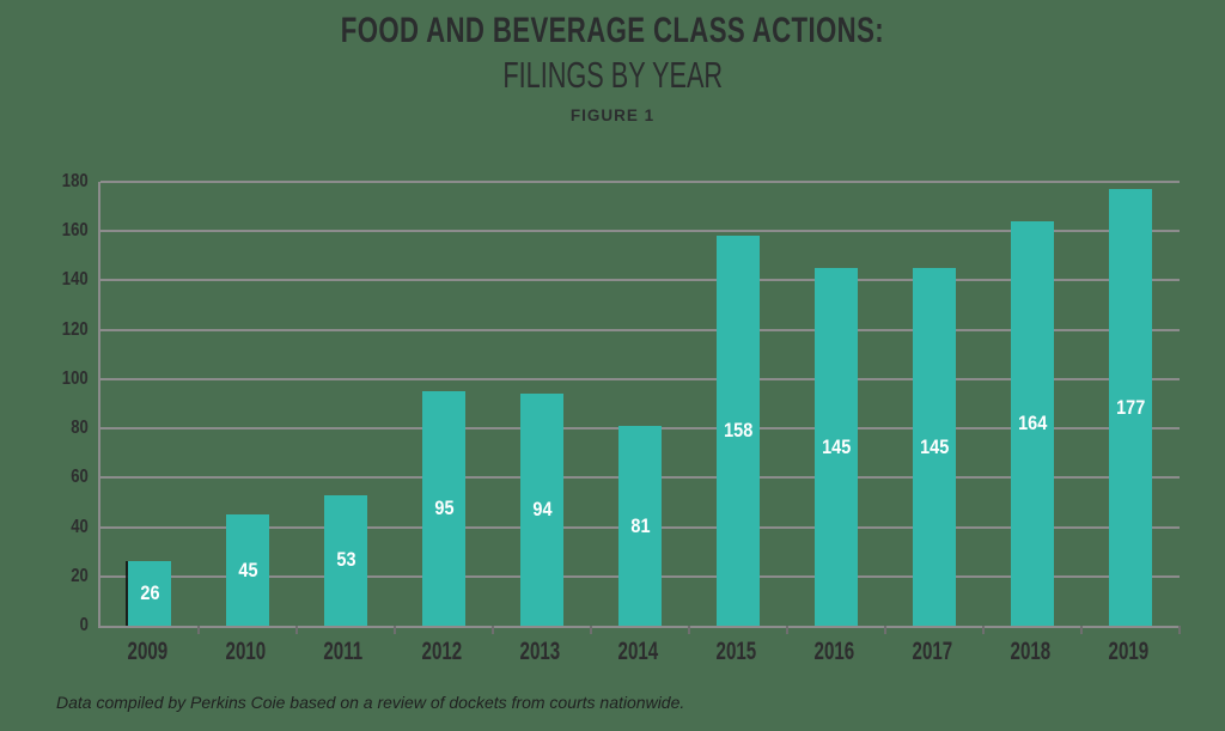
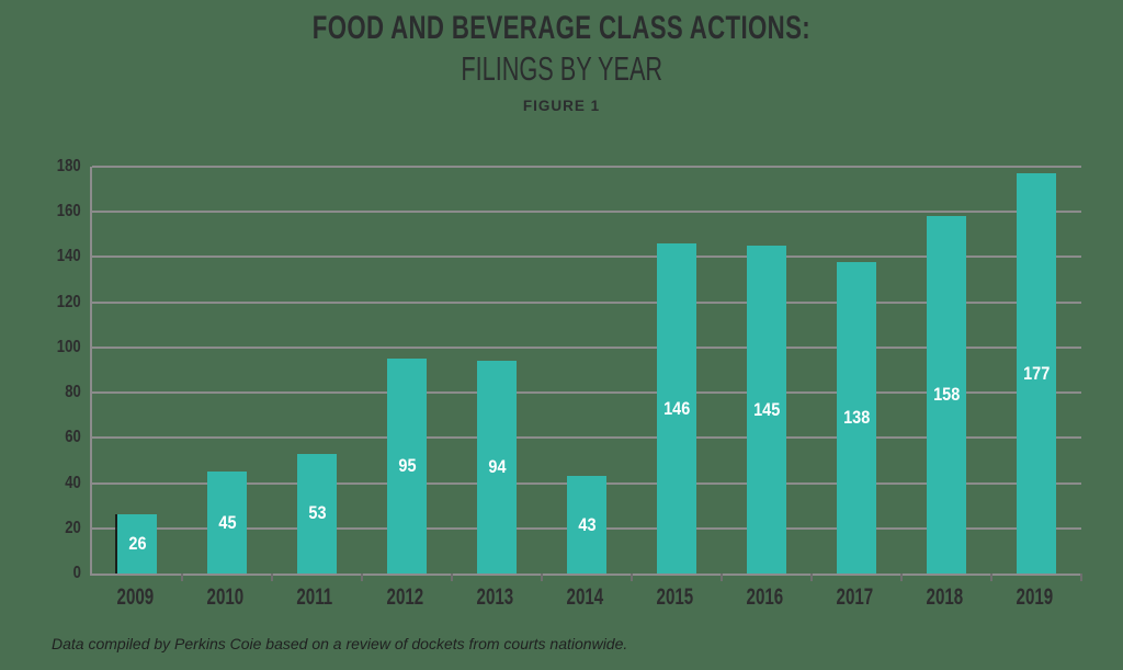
2014: 81 -> 43
2015: 158 -> 146
2017: 145 -> 138
2018: 164 -> 158
